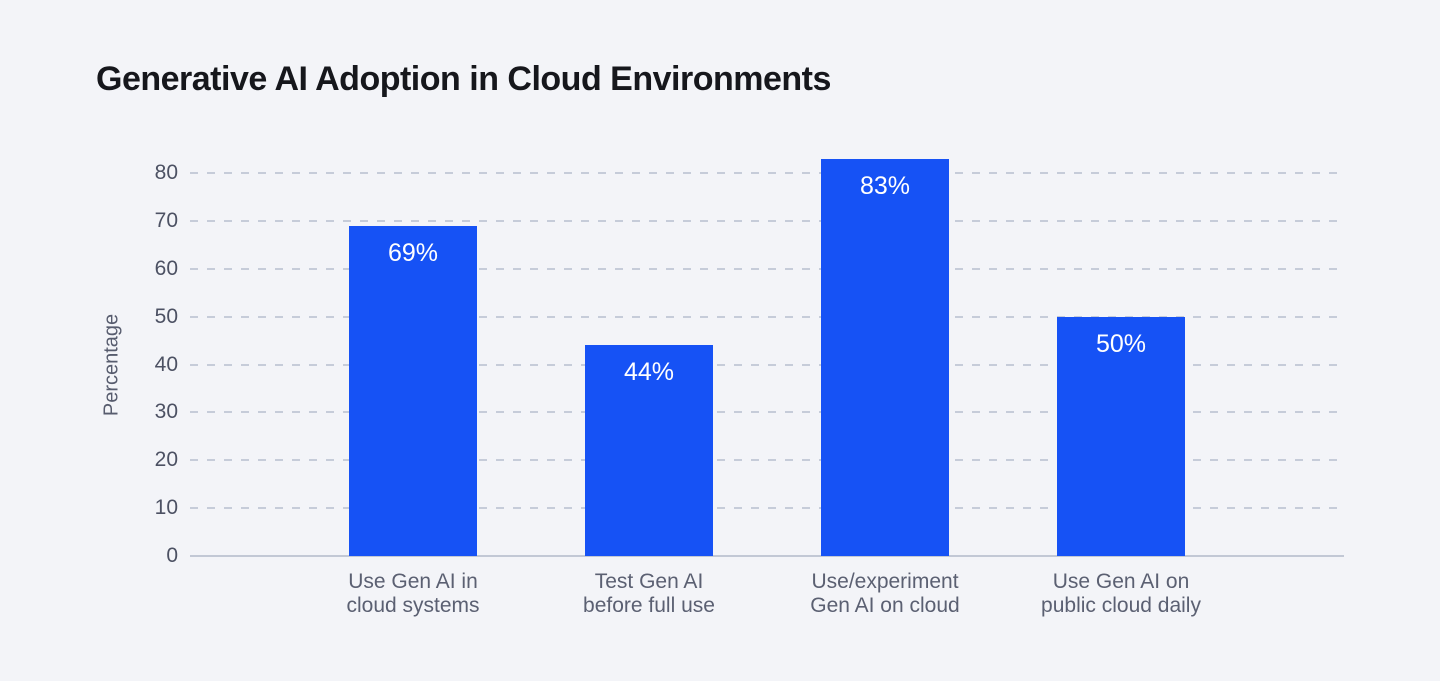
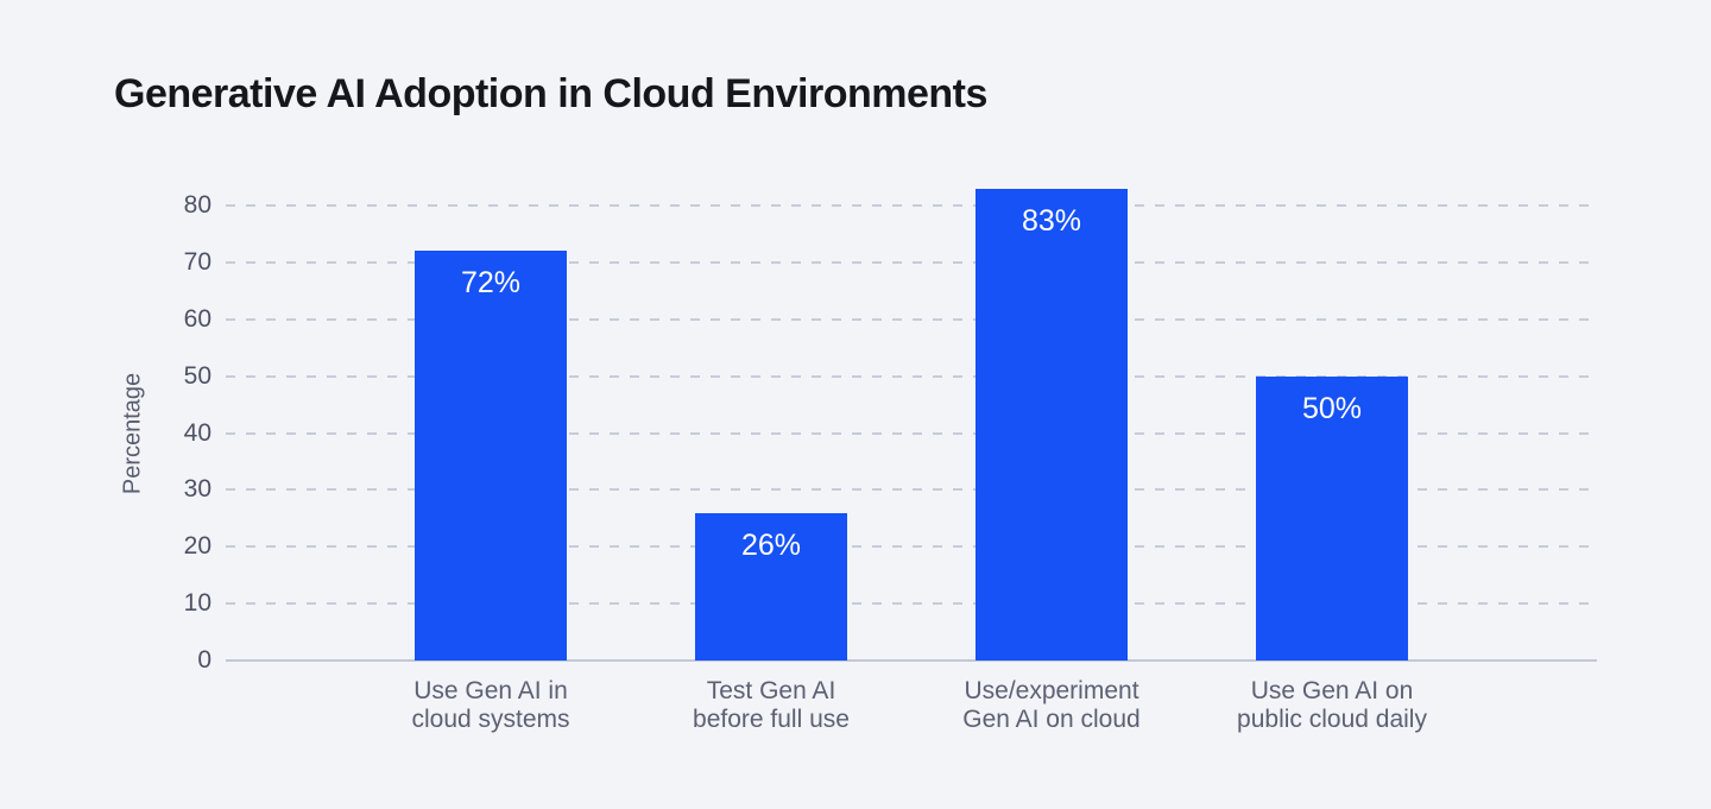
Use Gen AI in cloud systems: 69% -> 72%
Test Gen AI before full use: 44% -> 26%
